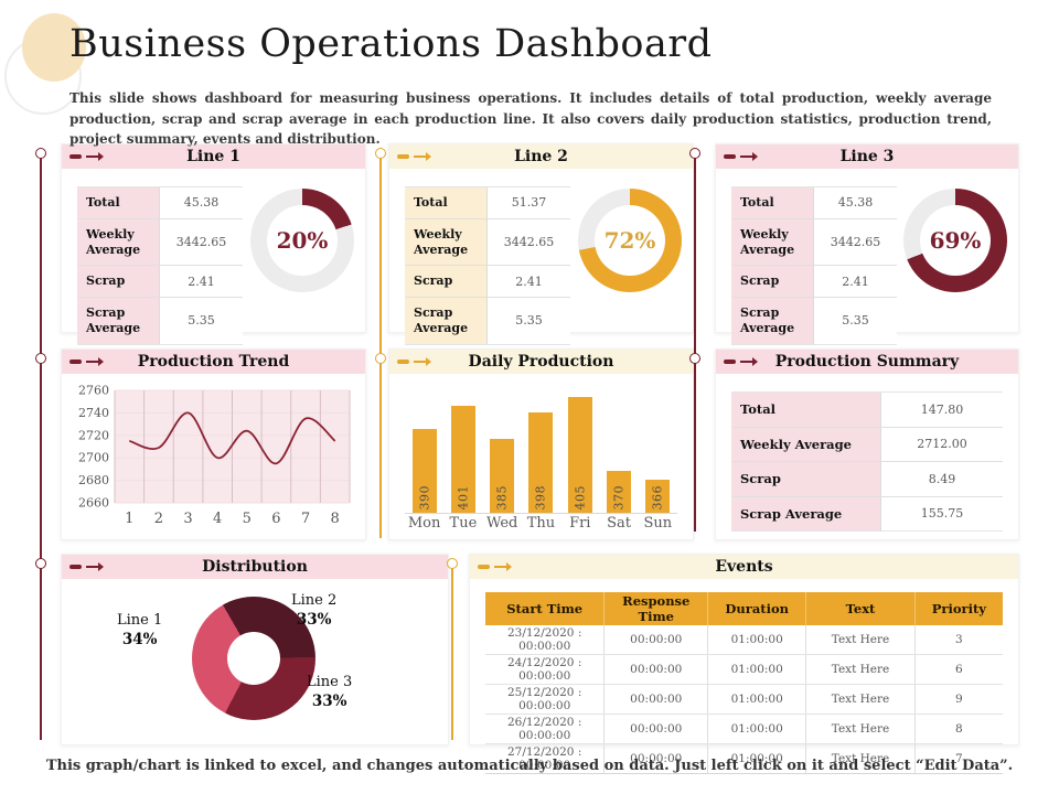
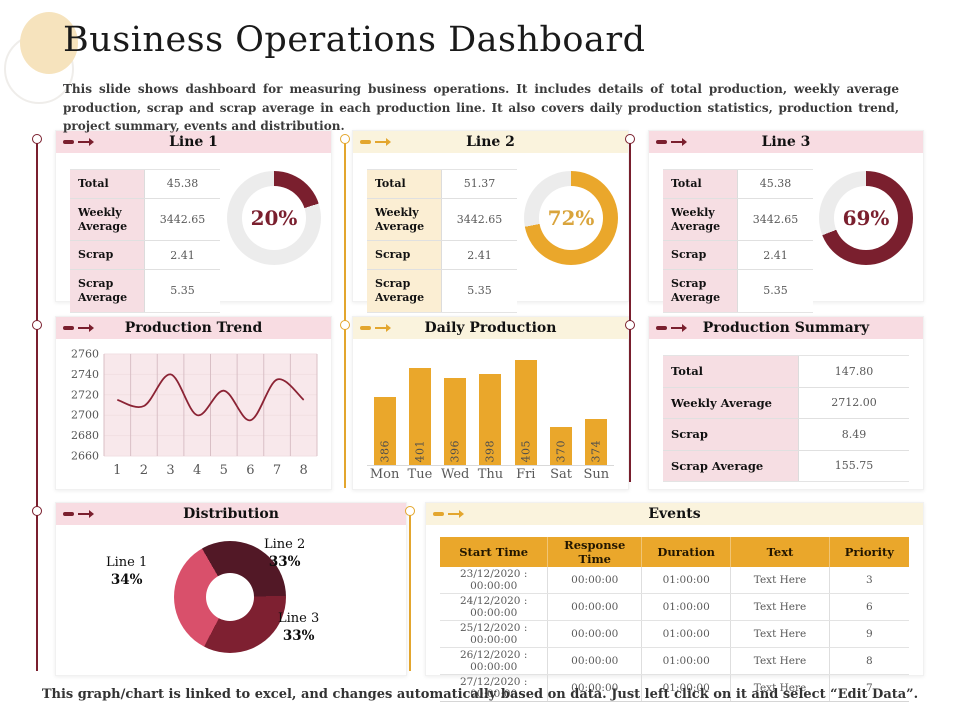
Daily Production/Mon: 390 -> 386
Daily Production/Wed: 385 -> 396
Daily Production/Sun: 366 -> 374
